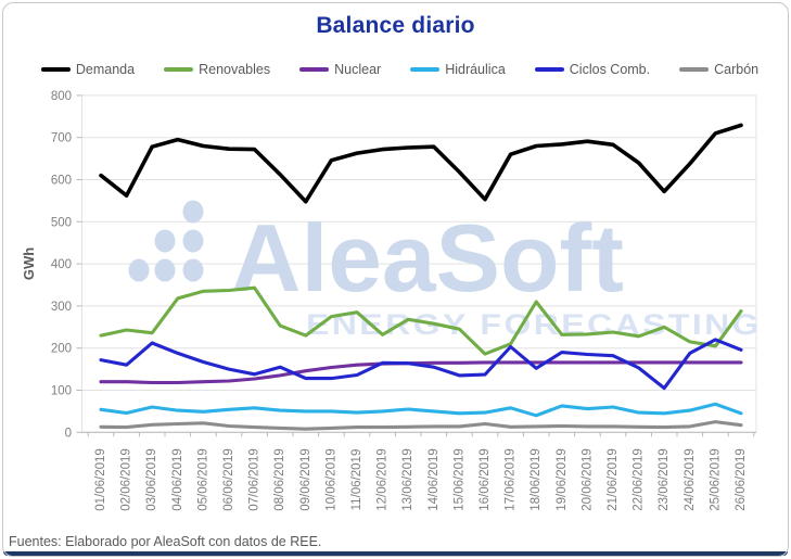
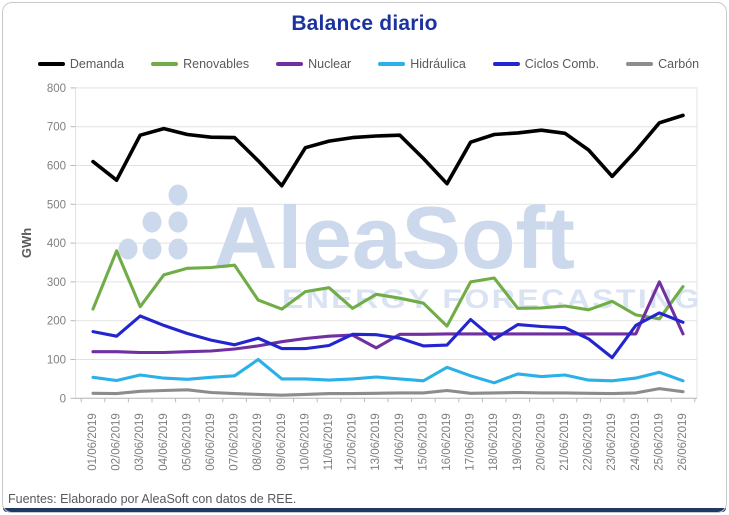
Renovables/02/06/2019: 240 -> 380
Hidráulica/08/06/2019: 50 -> 100
Nuclear/13/06/2019: 160 -> 130
Hidráulica/16/06/2019: 50 -> 80
Renovables/17/06/2019: 210 -> 300
Nuclear/25/06/2019: 170 -> 300
